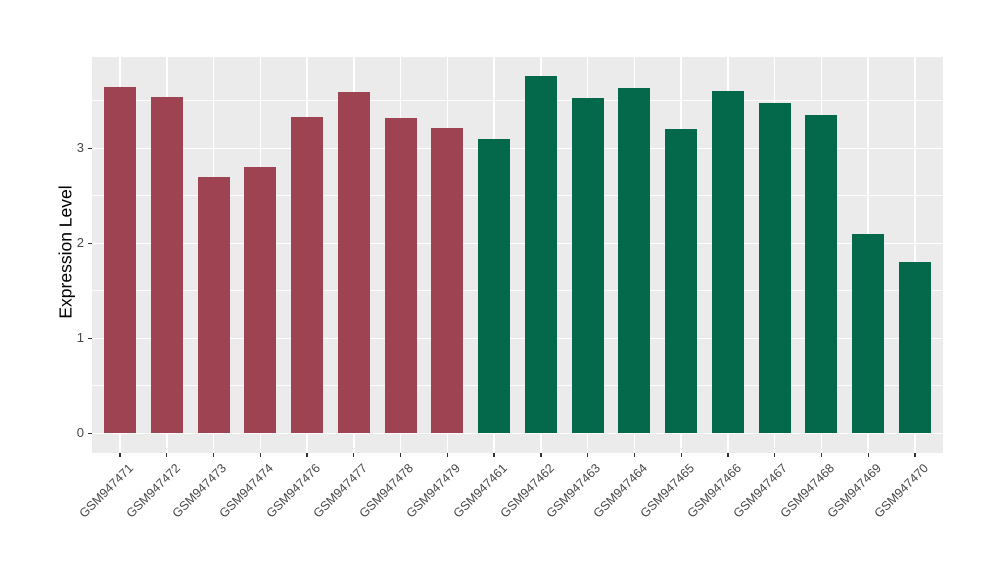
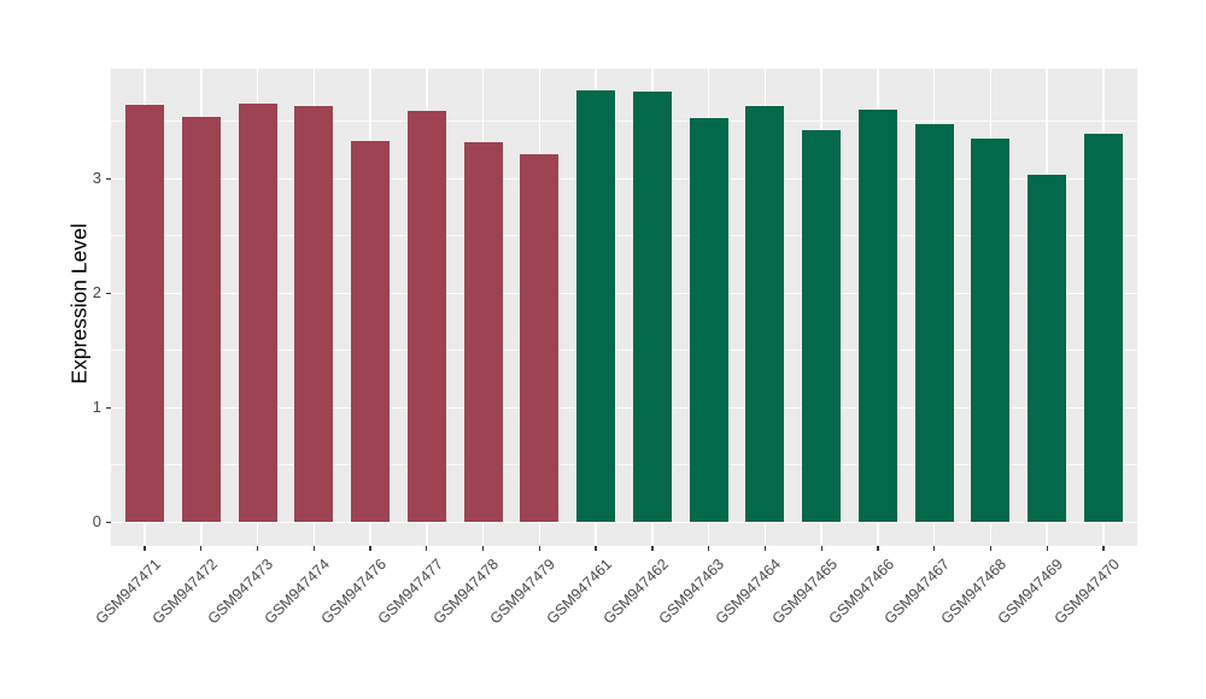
GSM947473: 2.7 -> 3.7
GSM947474: 2.8 -> 3.6
GSM947461: 3.1 -> 3.8
GSM947465: 3.2 -> 3.4
GSM947469: 2.1 -> 3.0
GSM947470: 1.8 -> 3.4
